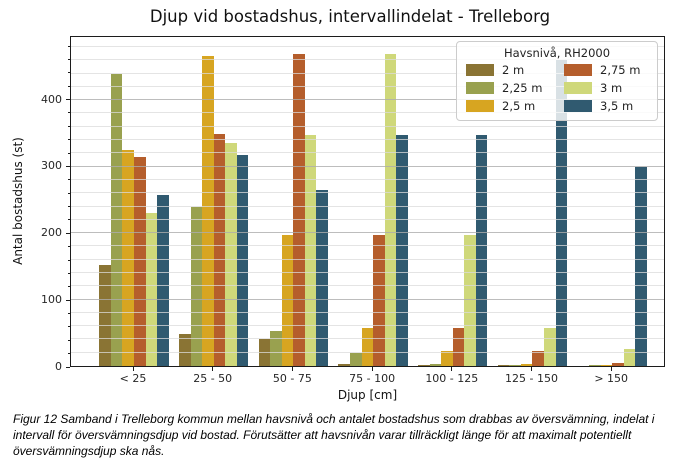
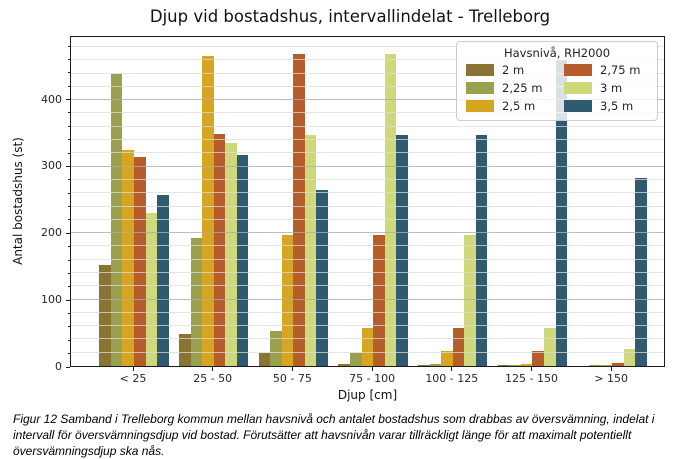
2,25 m/25 - 50: 240 -> 190
2 m/50 - 75: 40 -> 20
3,5 m/> 150: 300 -> 280
